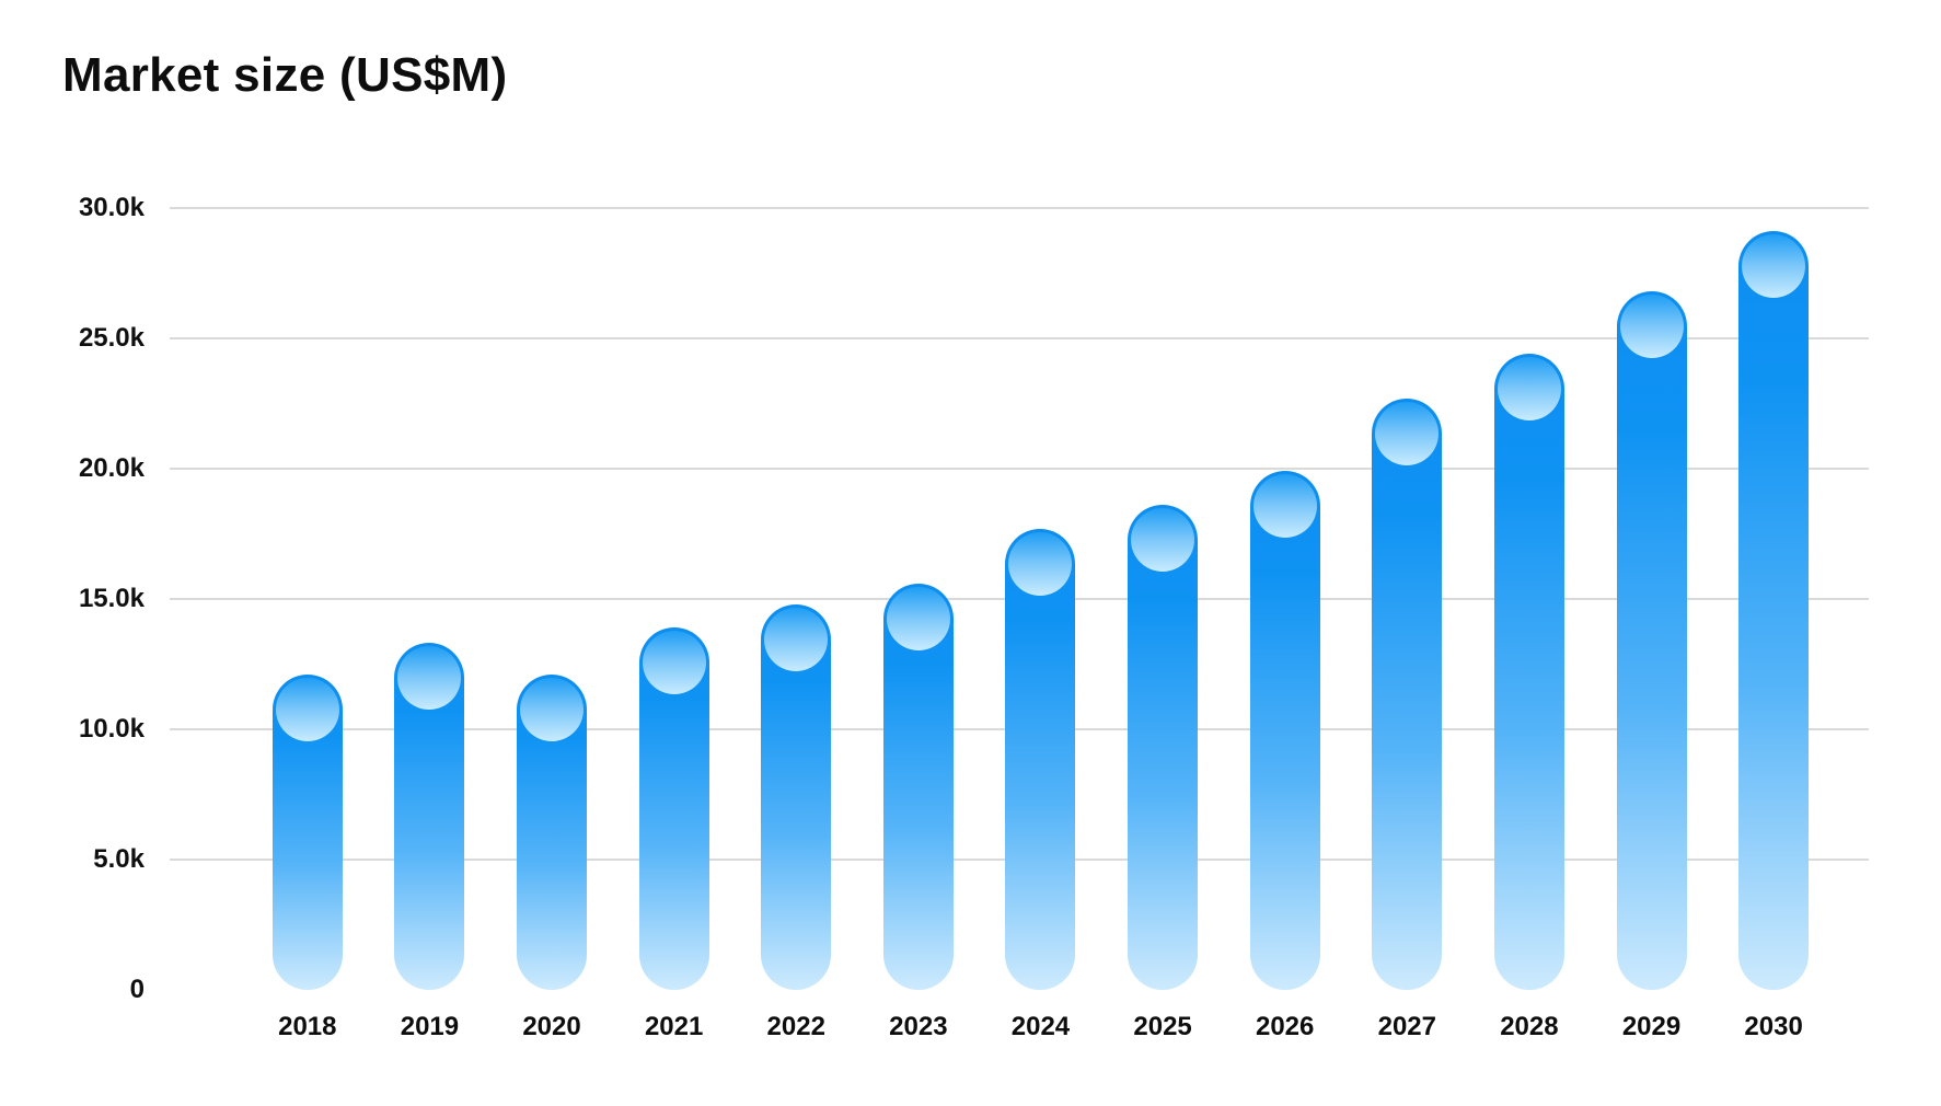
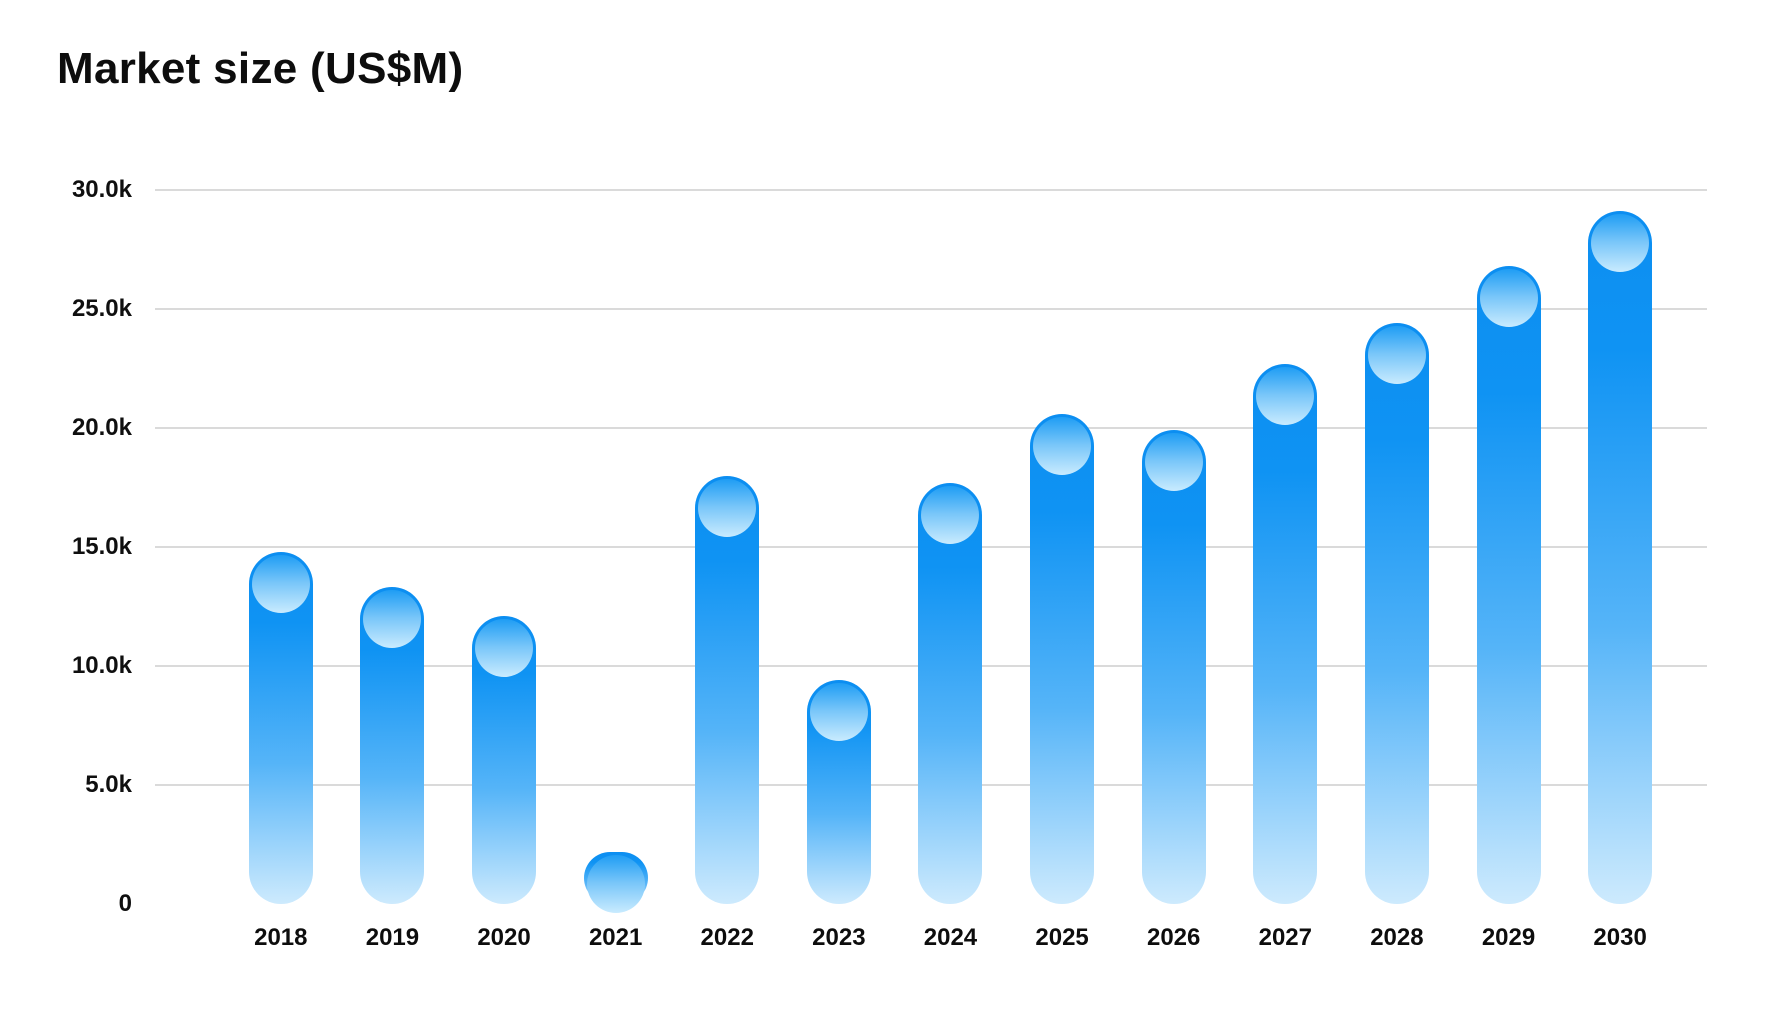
2018: 12.1k -> 14.8k
2021: 13.9k -> 2.2k
2022: 14.8k -> 18.0k
2023: 15.6k -> 9.4k
2025: 18.6k -> 20.6k
